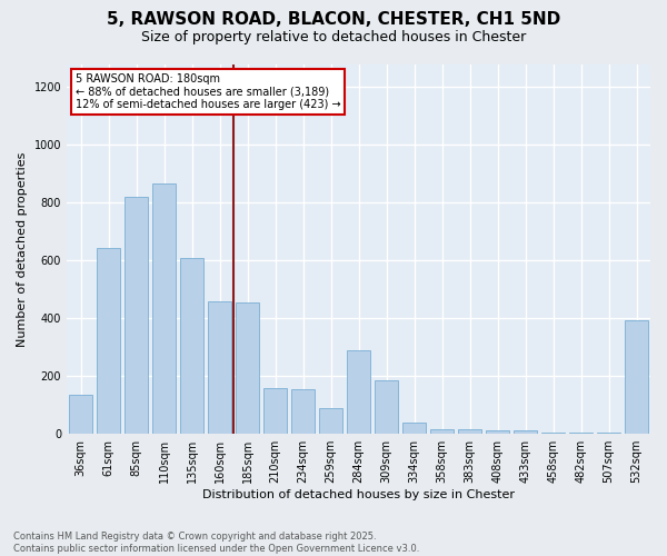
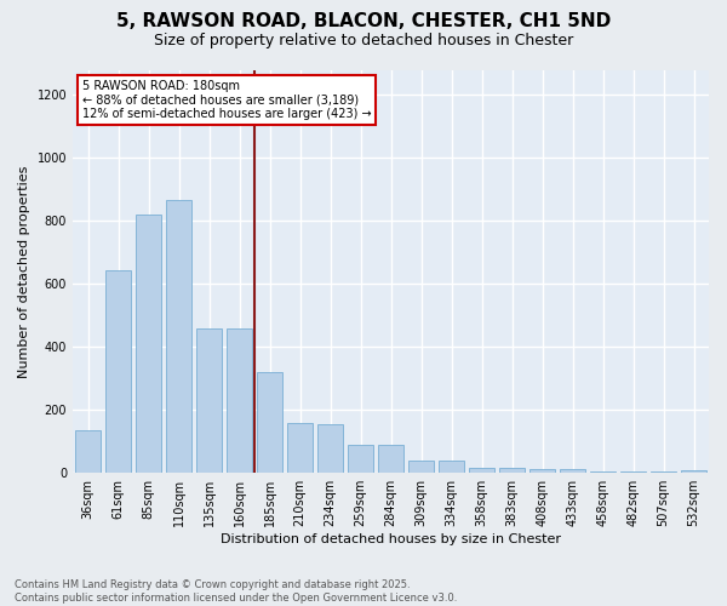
135sqm: 610 -> 460
185sqm: 455 -> 320
284sqm: 290 -> 90
309sqm: 185 -> 38
532sqm: 395 -> 10
